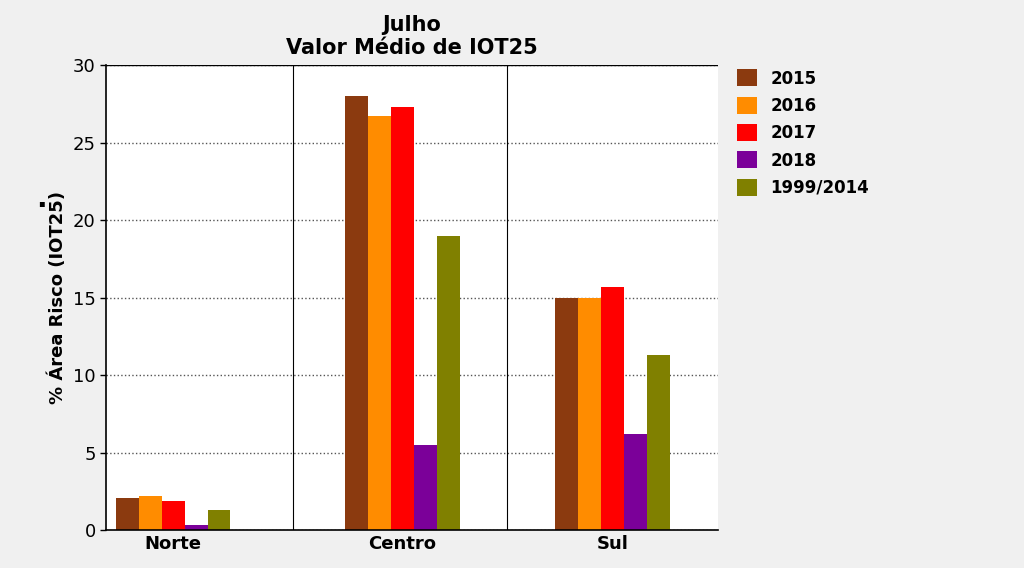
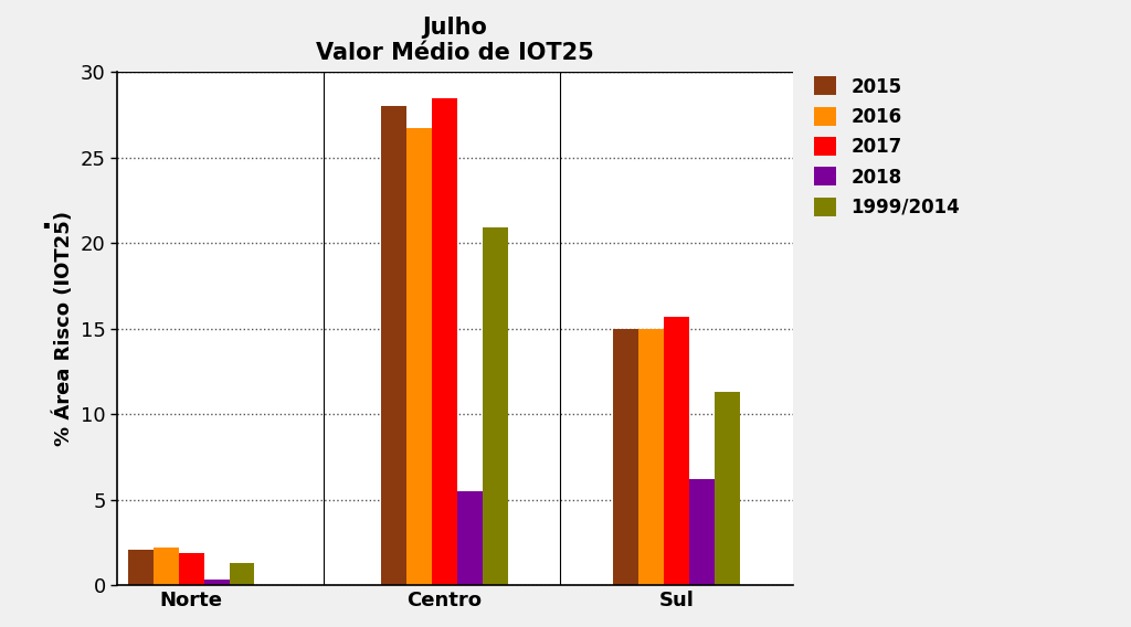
2017/Centro: 27.3 -> 28.5
1999/2014/Centro: 19.0 -> 20.9
